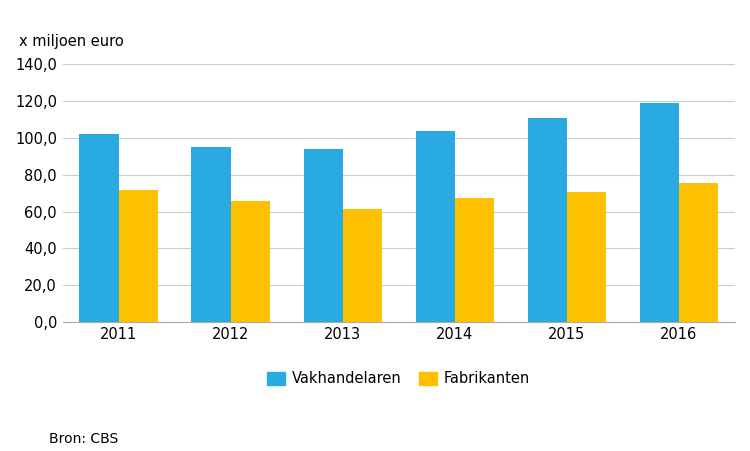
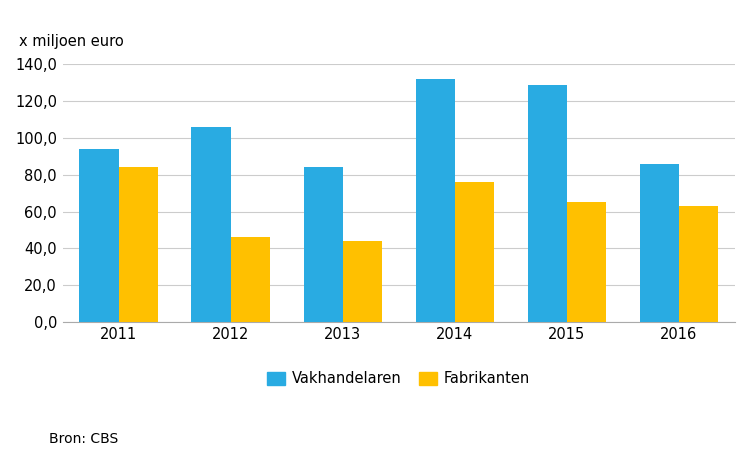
Vakhandelaren/2011: 102 -> 94
Fabrikanten/2011: 72 -> 84
Vakhandelaren/2012: 95 -> 106
Fabrikanten/2012: 66 -> 46
Vakhandelaren/2013: 94 -> 84
Fabrikanten/2013: 62 -> 44
Vakhandelaren/2014: 104 -> 132
Fabrikanten/2014: 68 -> 76
Vakhandelaren/2015: 111 -> 129
Fabrikanten/2015: 70 -> 65
Vakhandelaren/2016: 119 -> 86
Fabrikanten/2016: 76 -> 63
